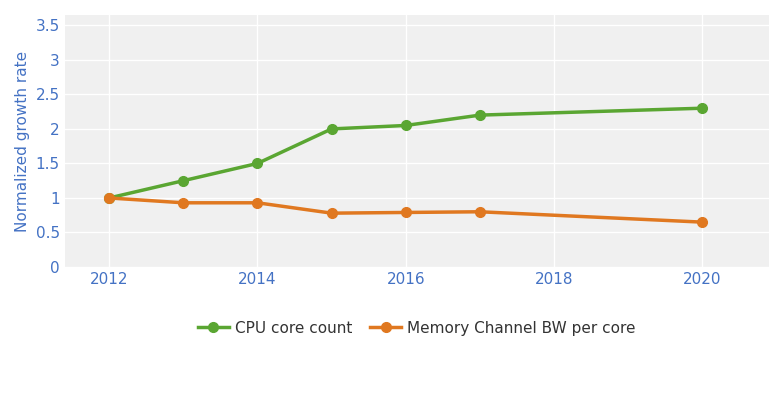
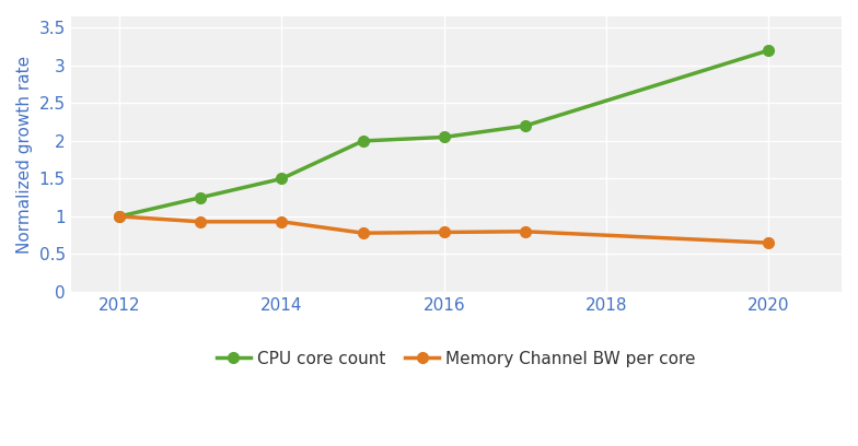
CPU core count/2020: 2.30 -> 3.20
